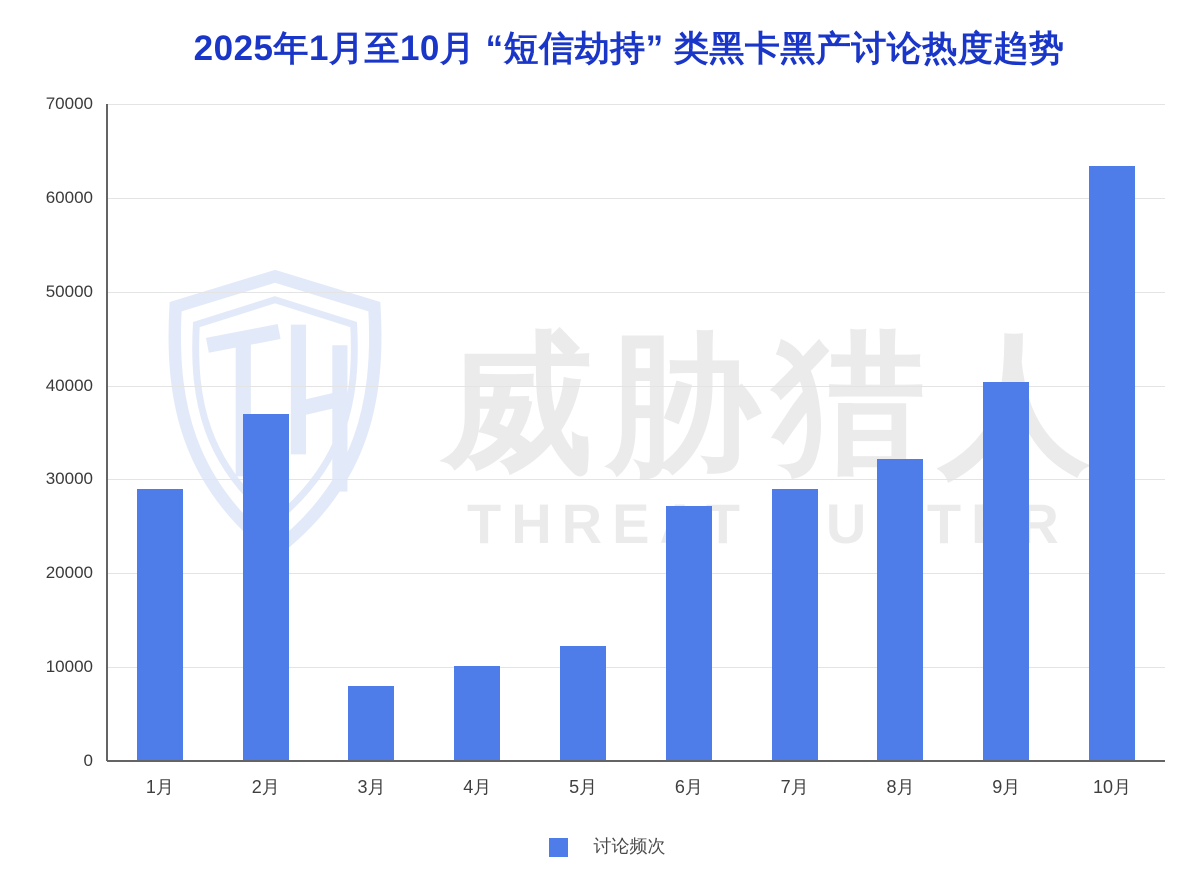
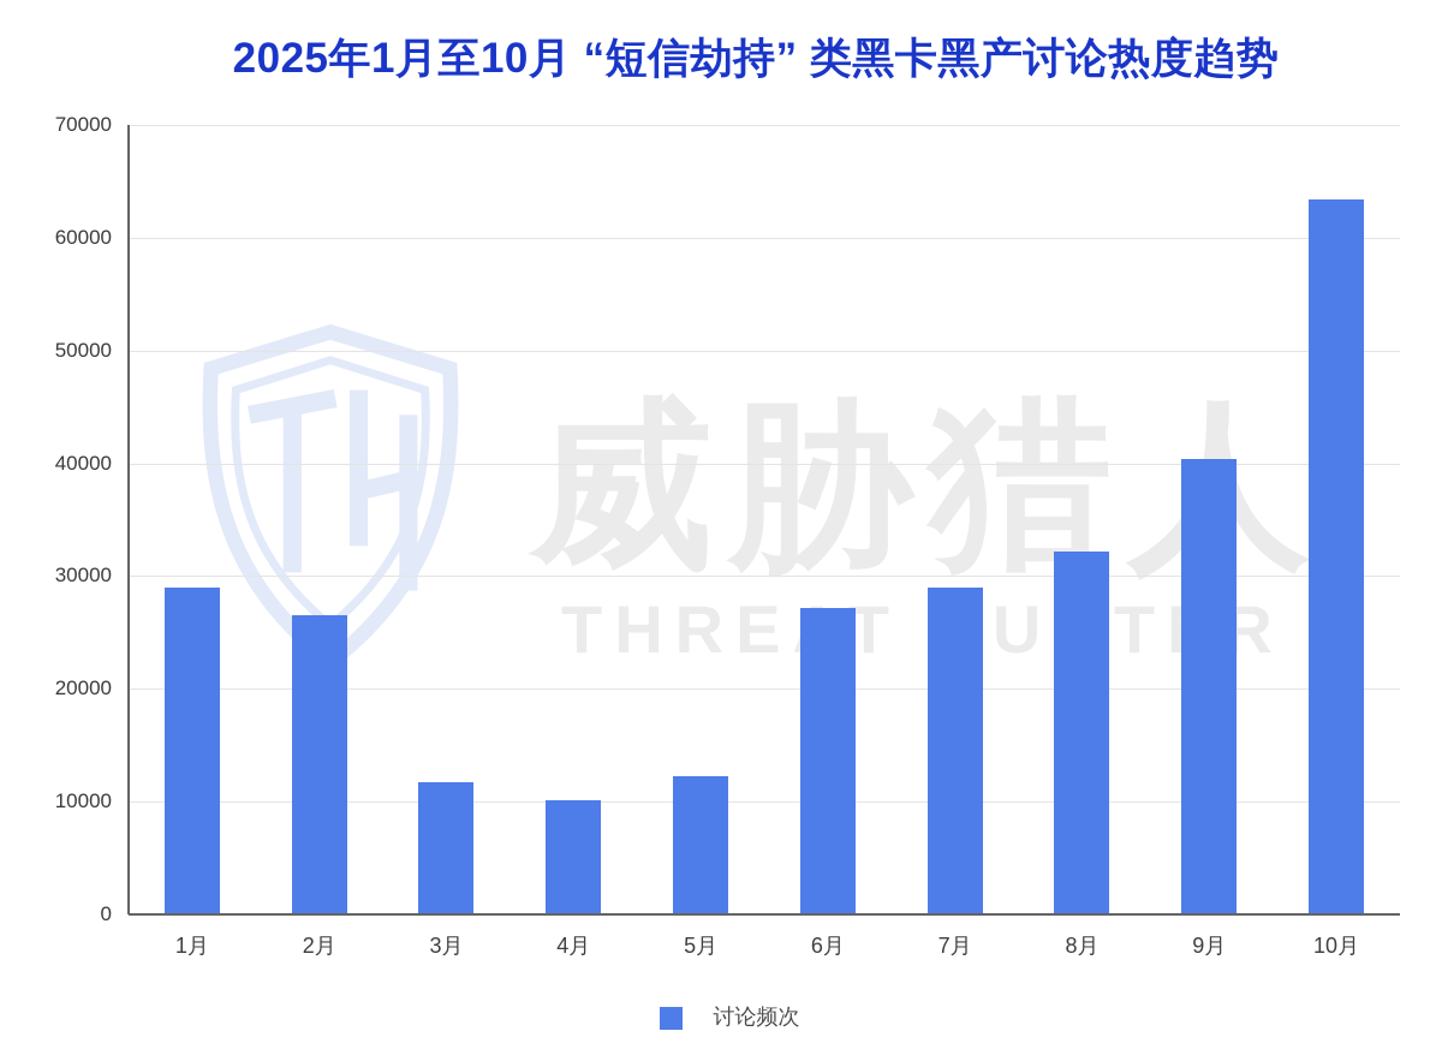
2月: 37000 -> 26000
3月: 8000 -> 12000
